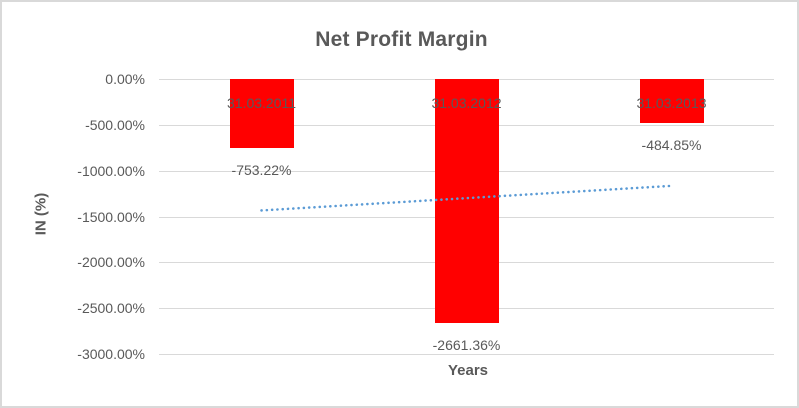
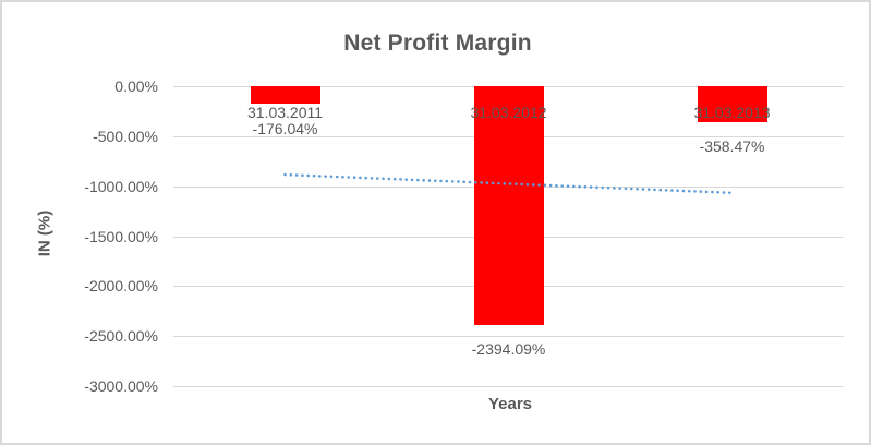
31.03.2011: -753.22% -> -176.04%
31.03.2012: -2661.36% -> -2394.09%
31.03.2013: -484.85% -> -358.47%
